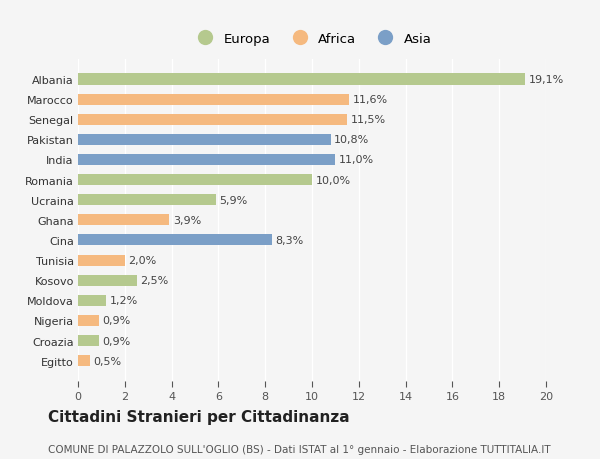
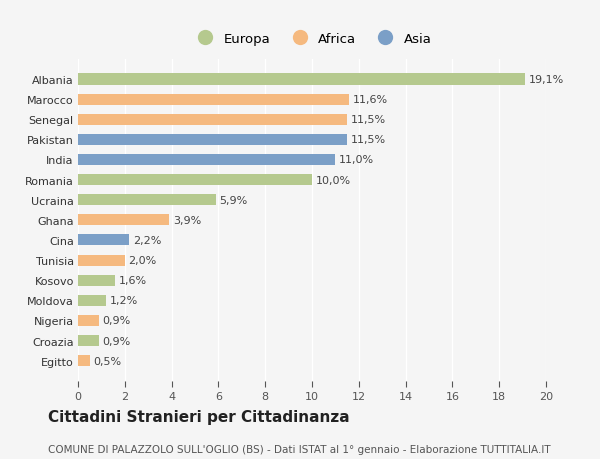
Pakistan: 10,8% -> 11,5%
Cina: 8,3% -> 2,2%
Kosovo: 2,5% -> 1,6%
